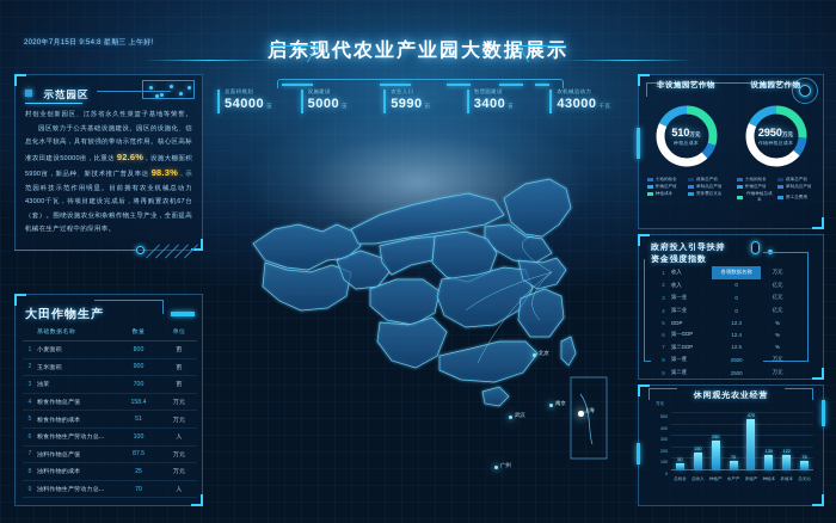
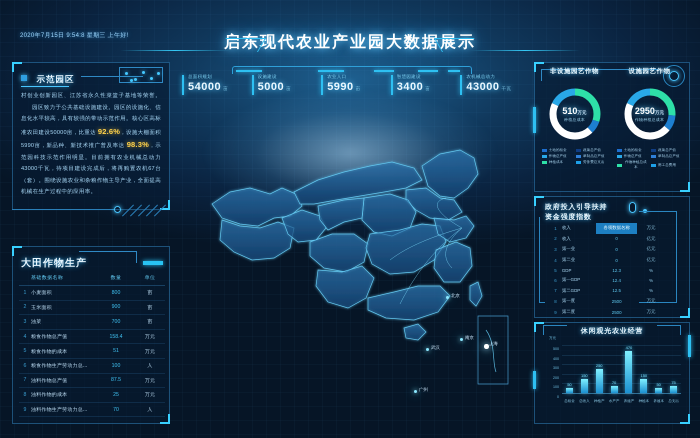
种植本: 130 -> 150
养殖本: 122 -> 50
